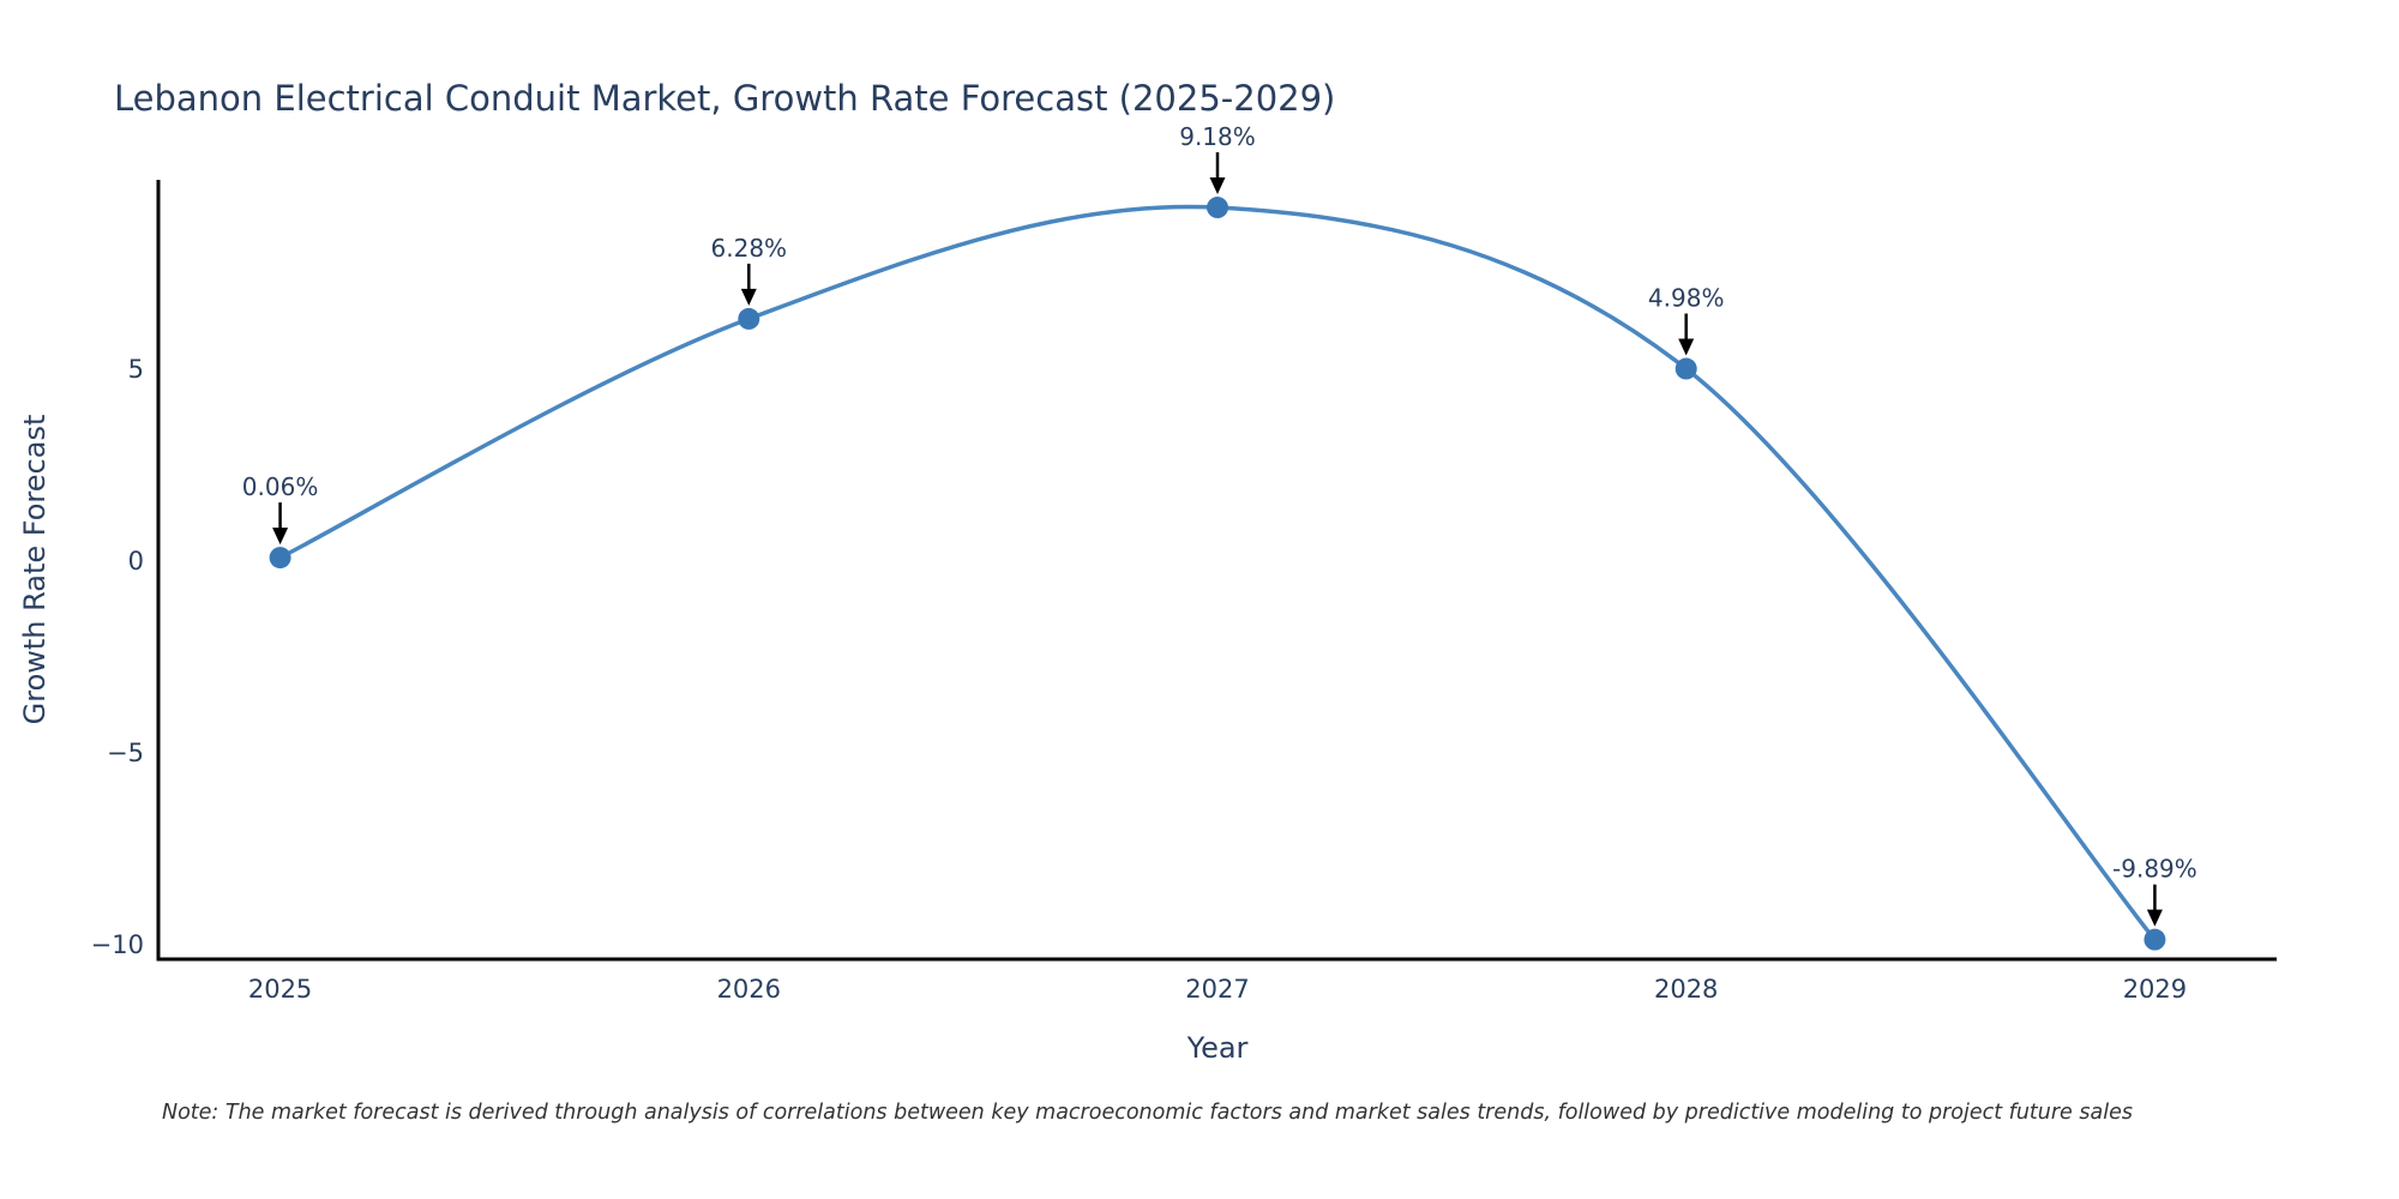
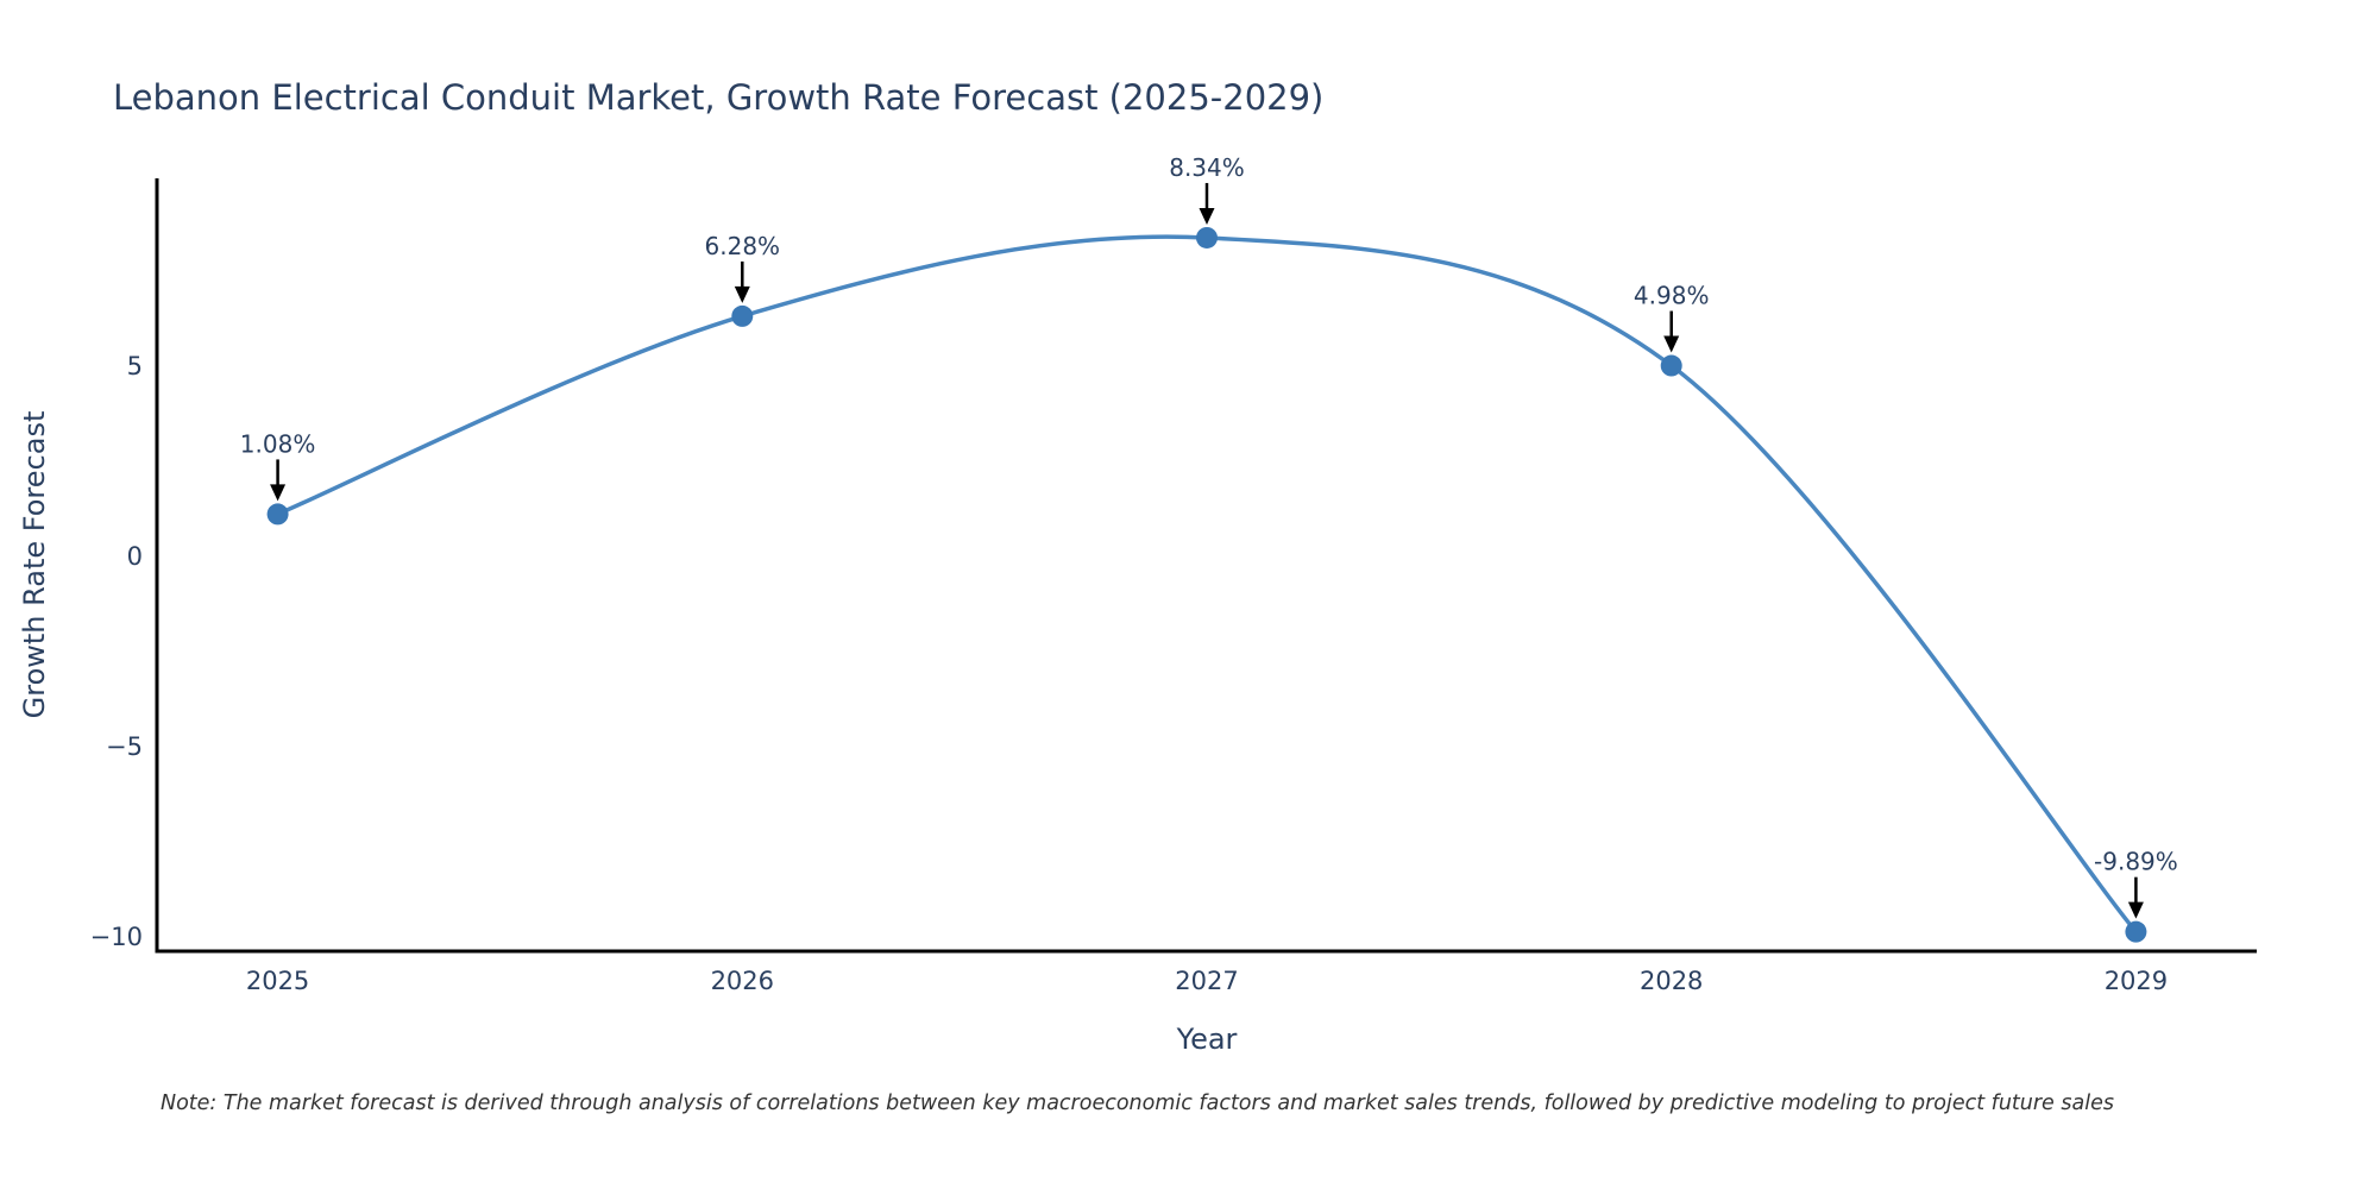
2025: 0.06% -> 1.08%
2027: 9.18% -> 8.34%
